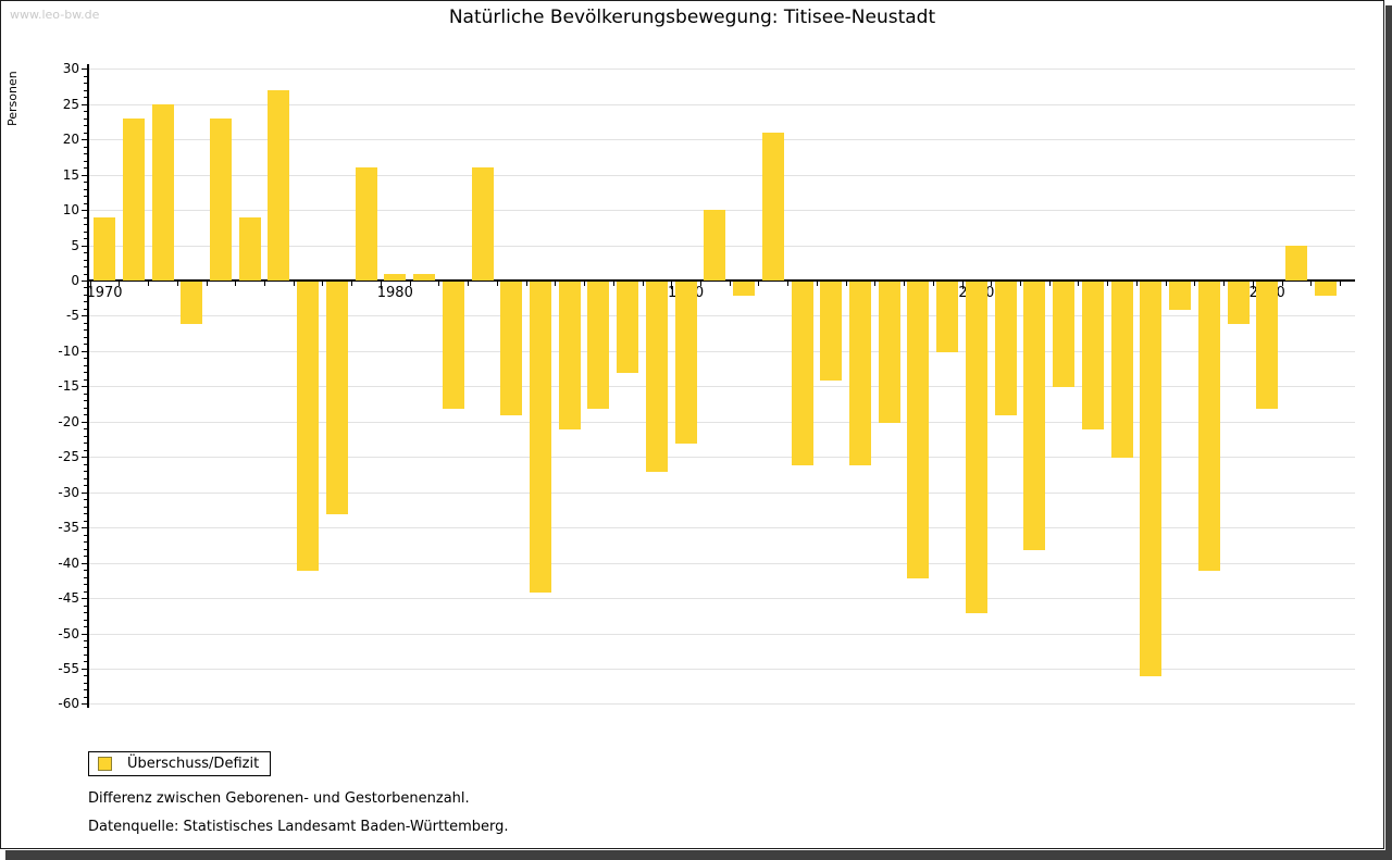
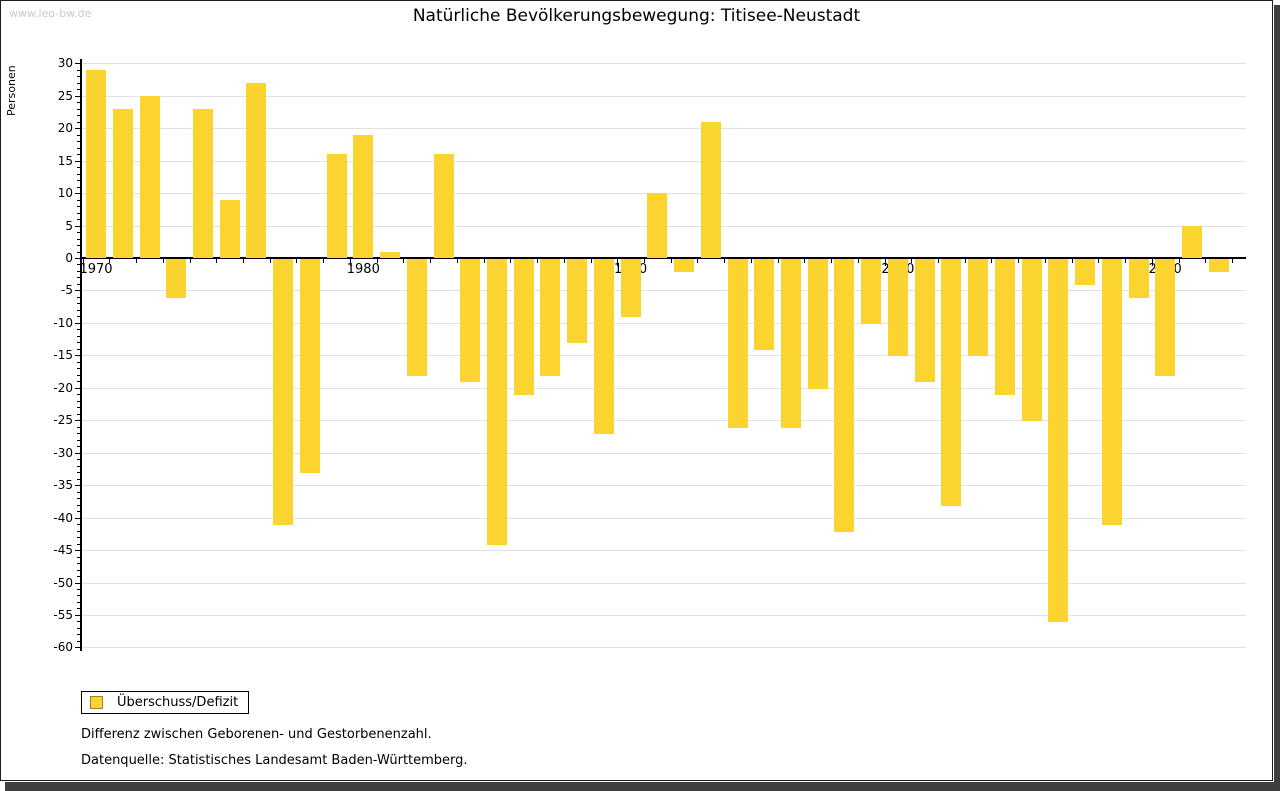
1970: 9 -> 29
1980: 1 -> 19
1990: -23 -> -9
2000: -47 -> -15
